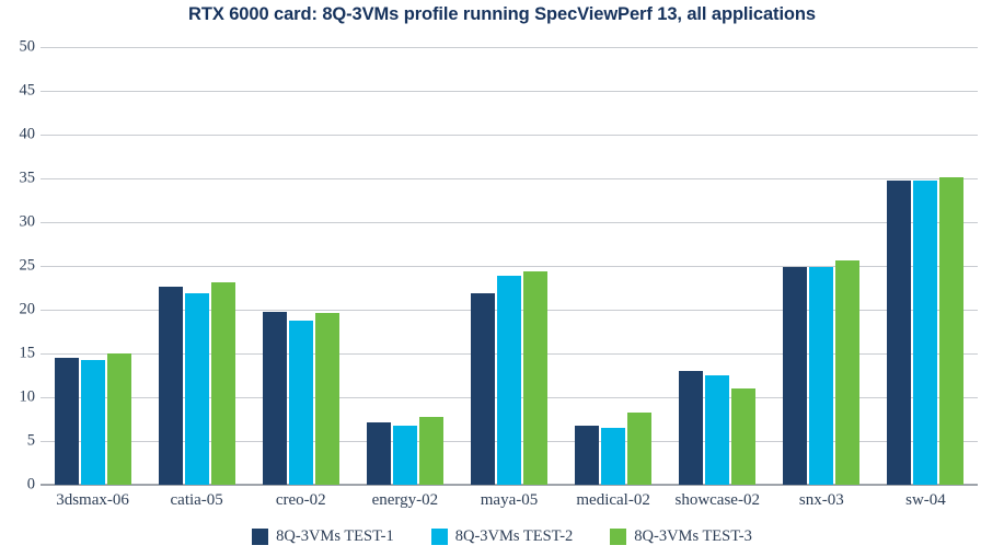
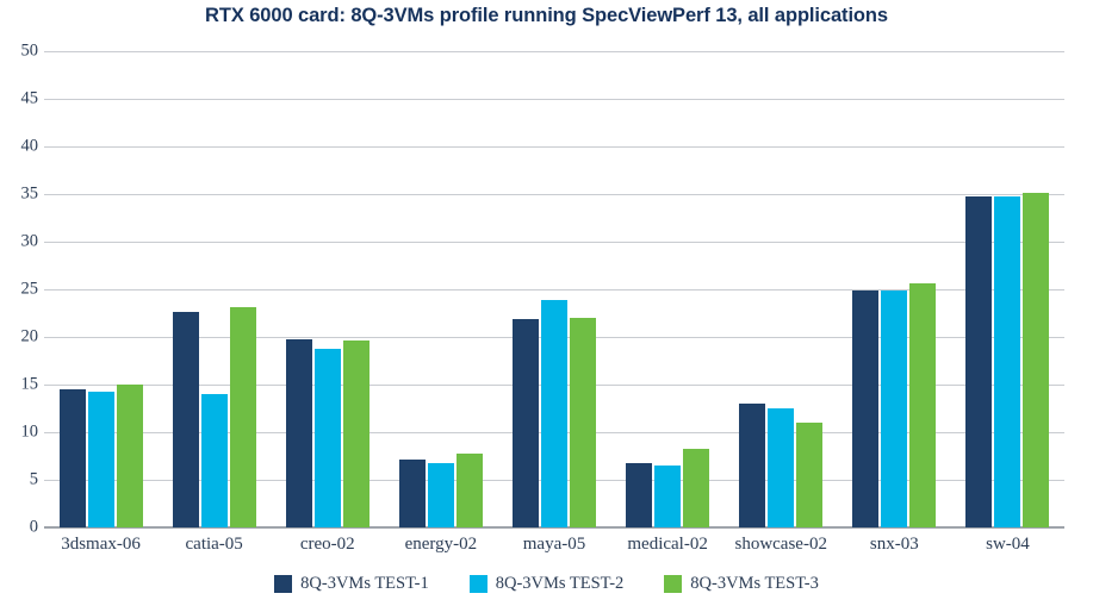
8Q-3VMs TEST-2/catia-05: 22 -> 14
8Q-3VMs TEST-3/maya-05: 24 -> 22
